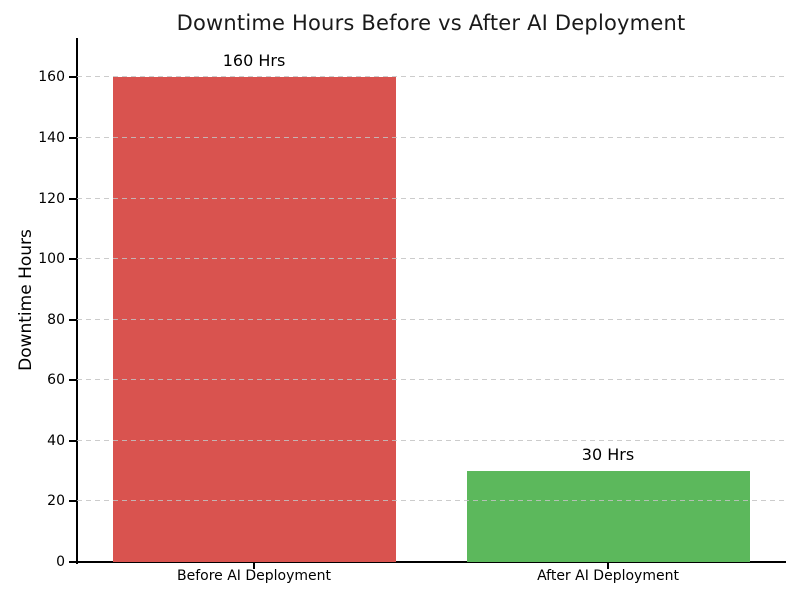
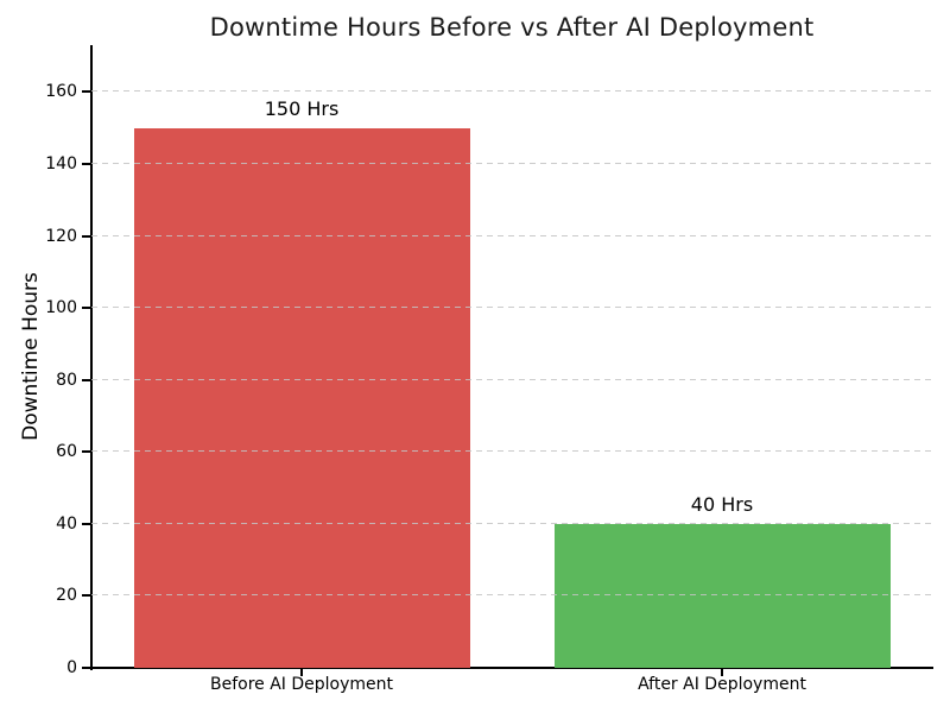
Before AI Deployment: 160 -> 150
After AI Deployment: 30 -> 40
